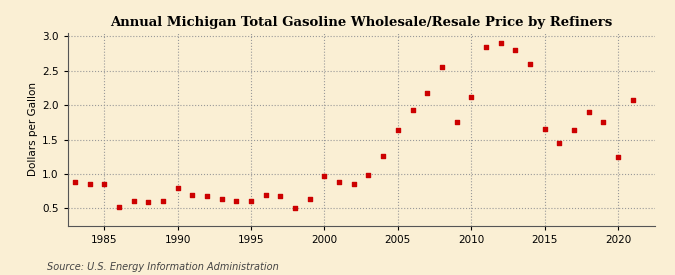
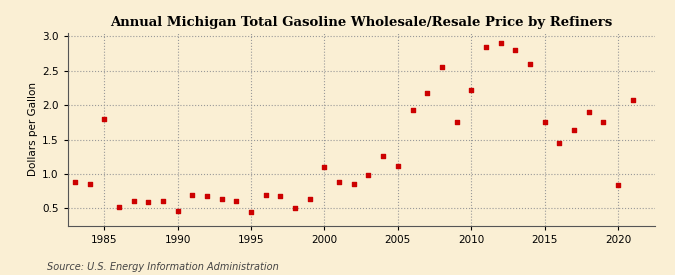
1985: 0.85 -> 1.80
1990: 0.79 -> 0.46
1995: 0.60 -> 0.44
2000: 0.97 -> 1.10
2005: 1.64 -> 1.12
2010: 2.12 -> 2.22
2015: 1.65 -> 1.76
2020: 1.25 -> 0.84
